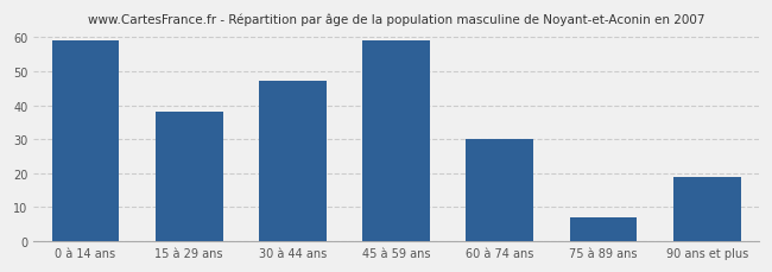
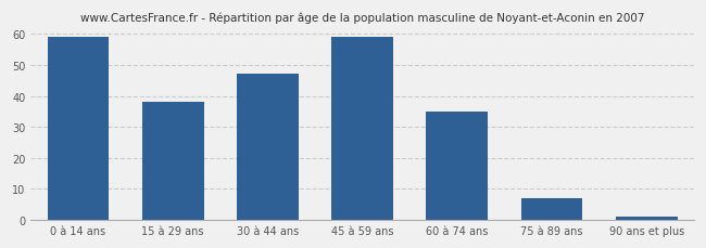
60 à 74 ans: 30 -> 35
90 ans et plus: 19 -> 1
